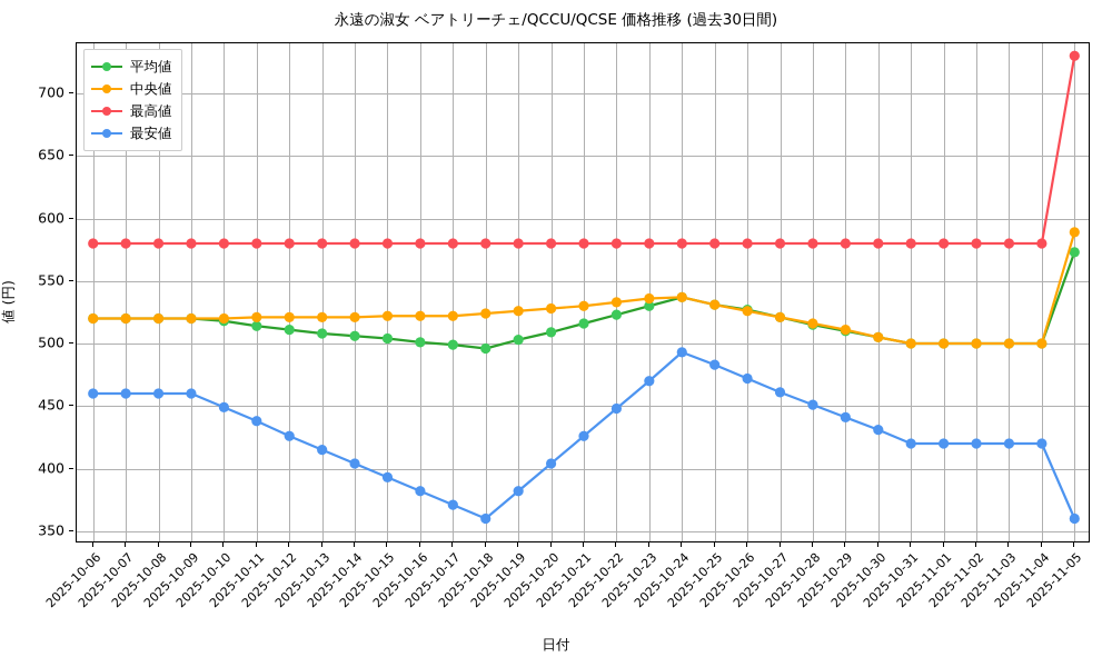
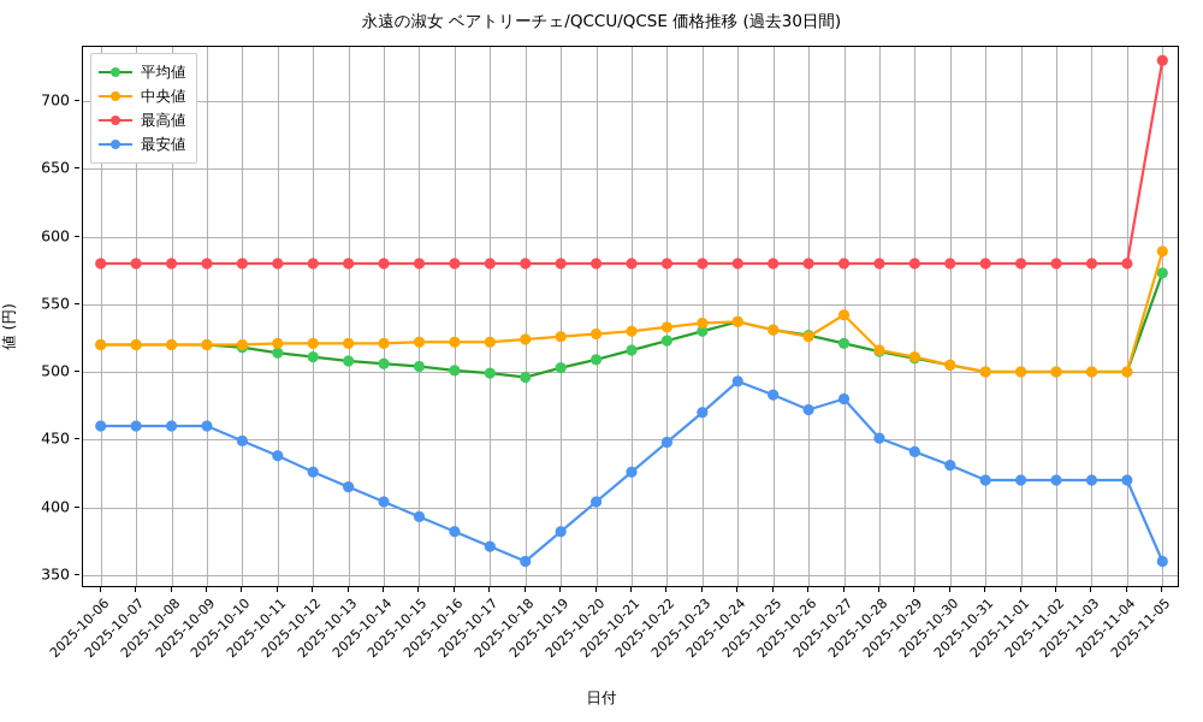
中央値/2025-10-27: 521 -> 542
最安値/2025-10-27: 461 -> 480
